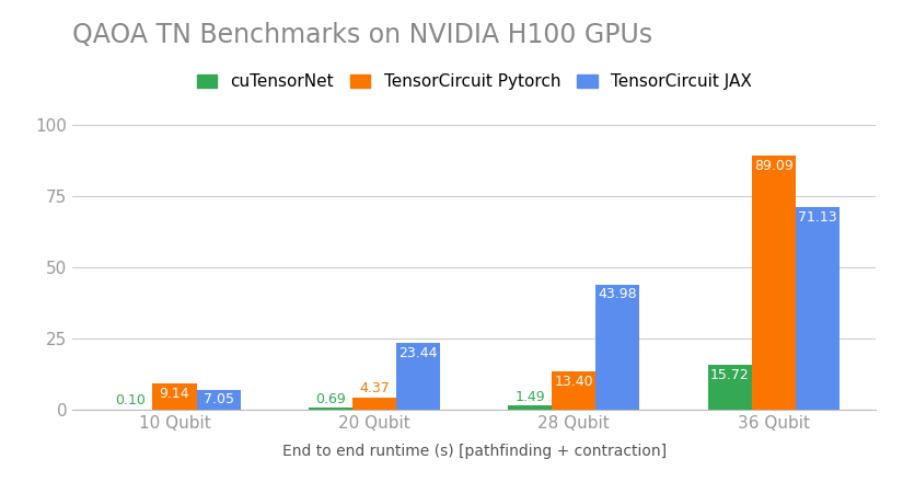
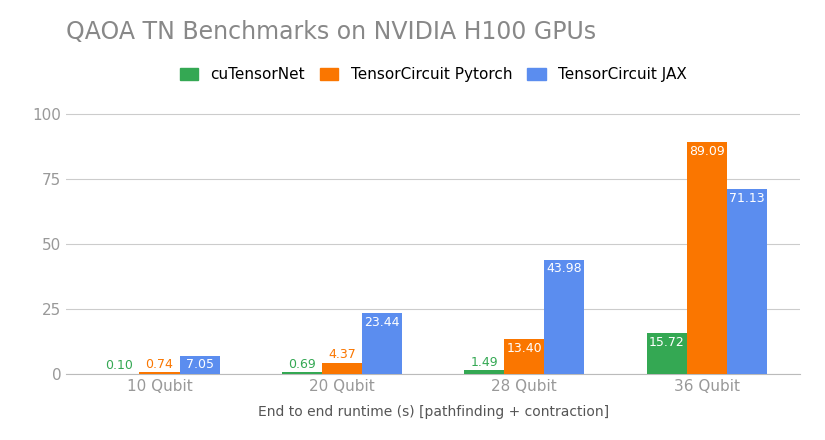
TensorCircuit Pytorch/10 Qubit: 9.14 -> 0.74
